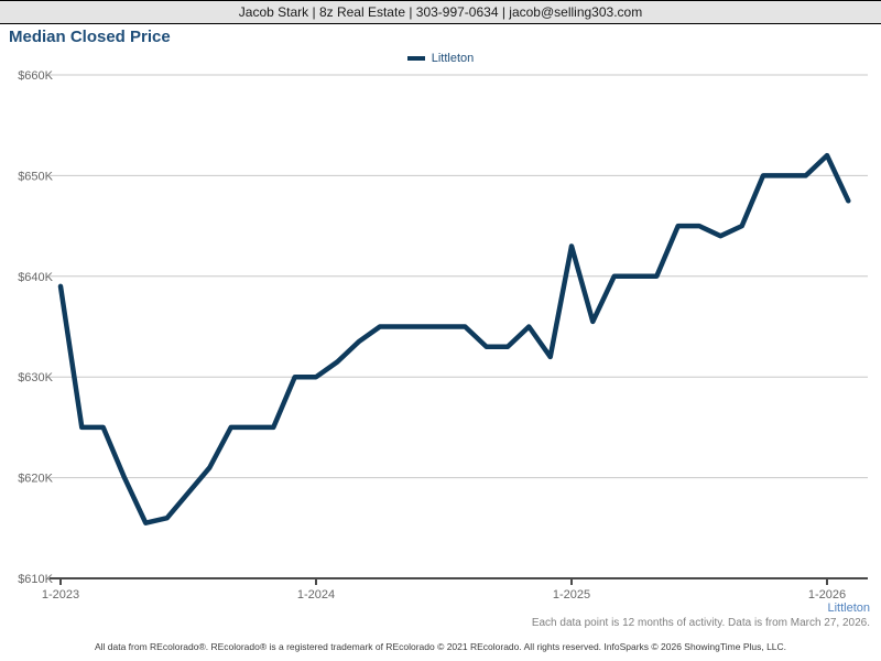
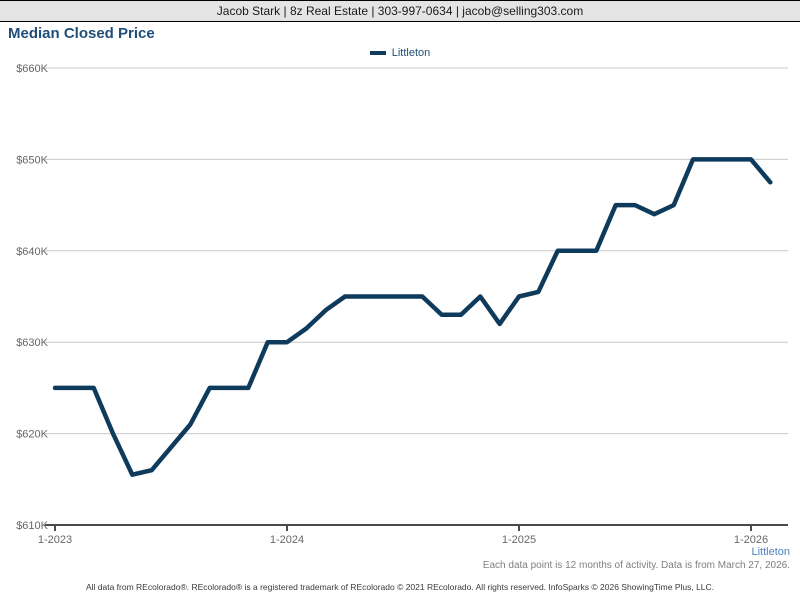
1-2023: $639K -> $625K
1-2025: $643K -> $635K
1-2026: $652K -> $650K
